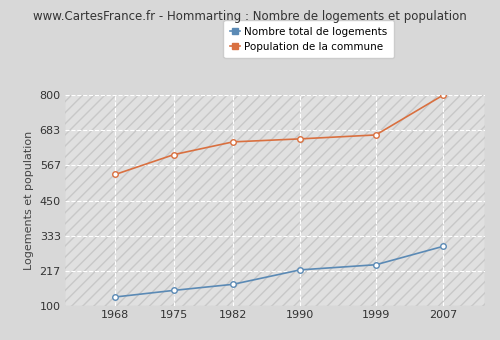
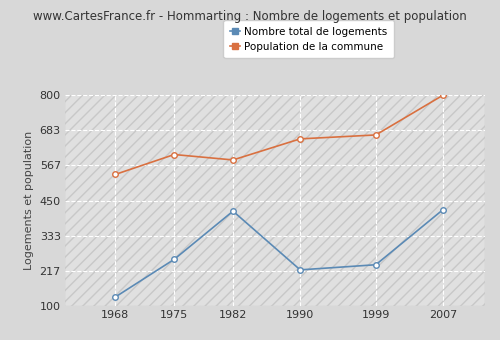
Nombre total de logements/1975: 152 -> 255
Nombre total de logements/1982: 172 -> 415
Population de la commune/1982: 645 -> 585
Nombre total de logements/2007: 298 -> 420
